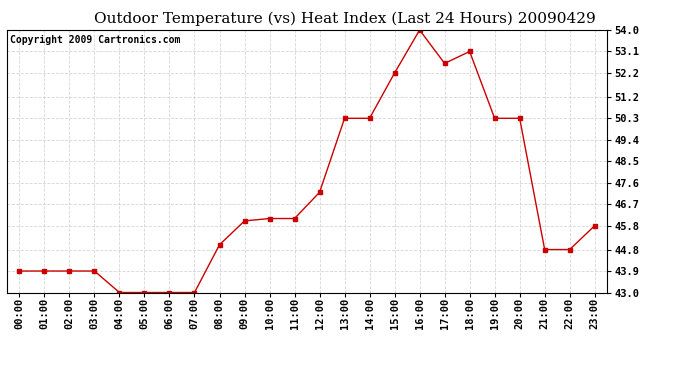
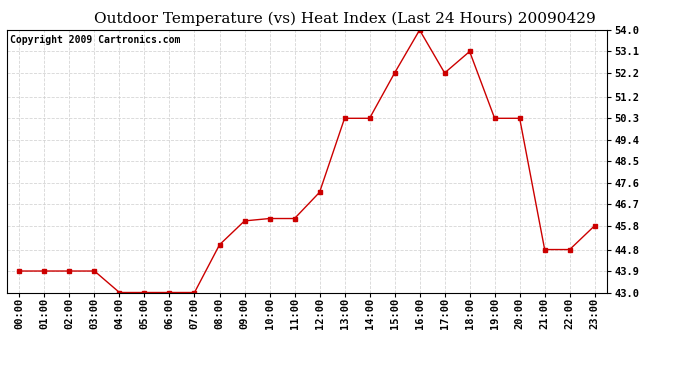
17:00: 52.6 -> 52.2
